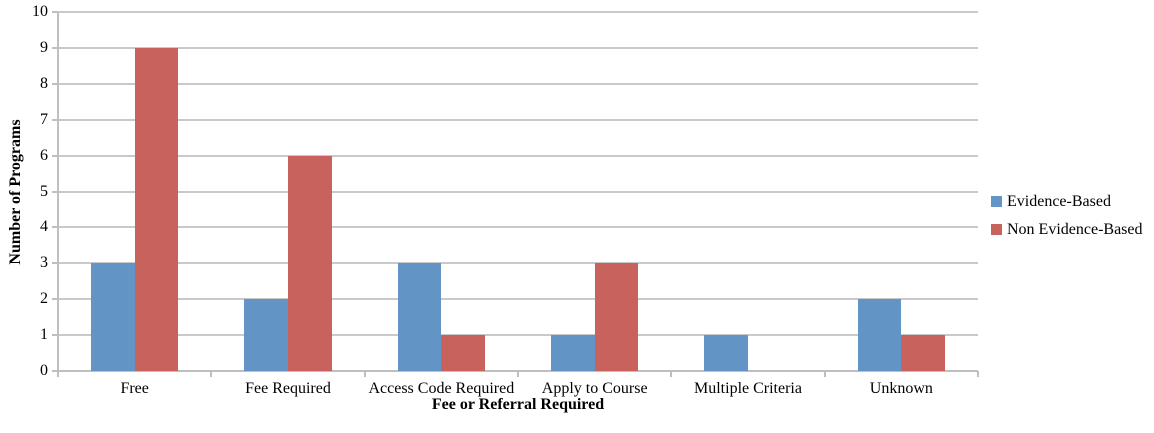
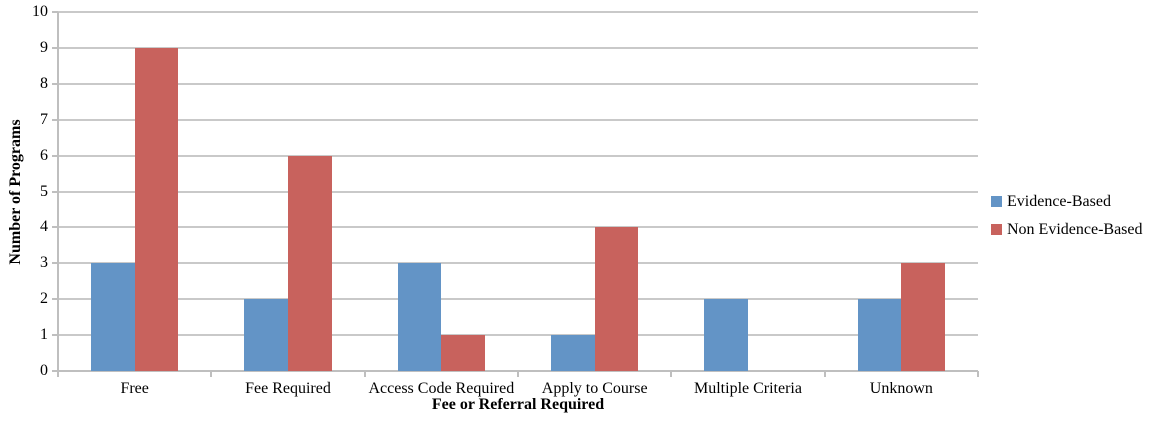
Non Evidence-Based/Apply to Course: 3 -> 4
Evidence-Based/Multiple Criteria: 1 -> 2
Non Evidence-Based/Unknown: 1 -> 3
